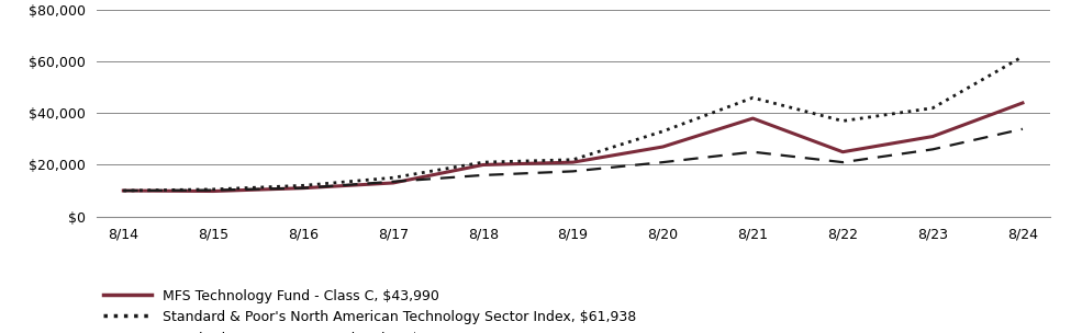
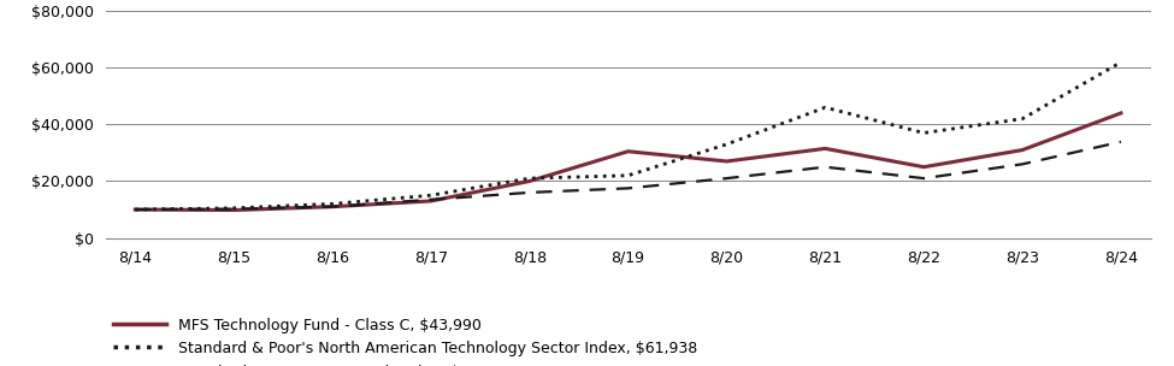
MFS Technology Fund - Class C, $43,990/8/19: $21,000 -> $30,500
MFS Technology Fund - Class C, $43,990/8/21: $38,000 -> $31,500
